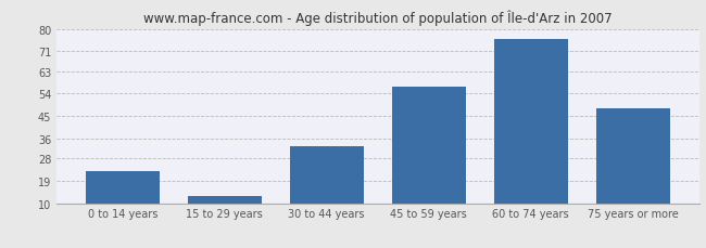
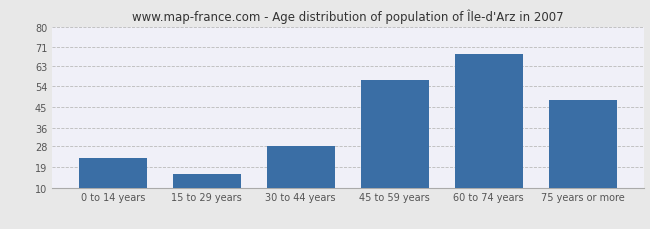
15 to 29 years: 13 -> 16
30 to 44 years: 33 -> 28
60 to 74 years: 76 -> 68
